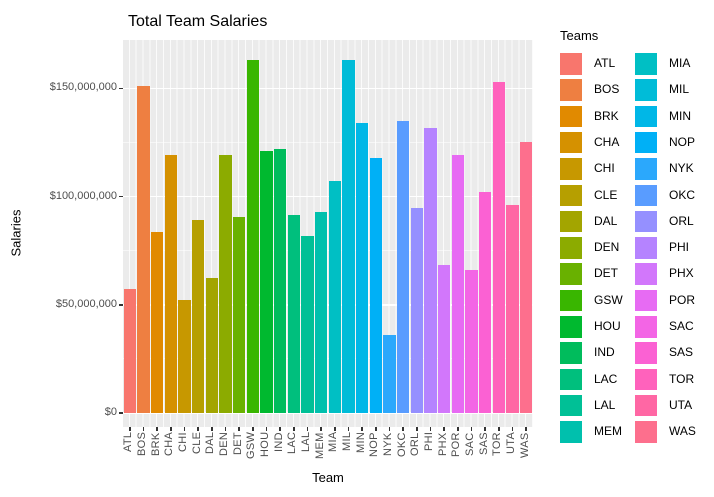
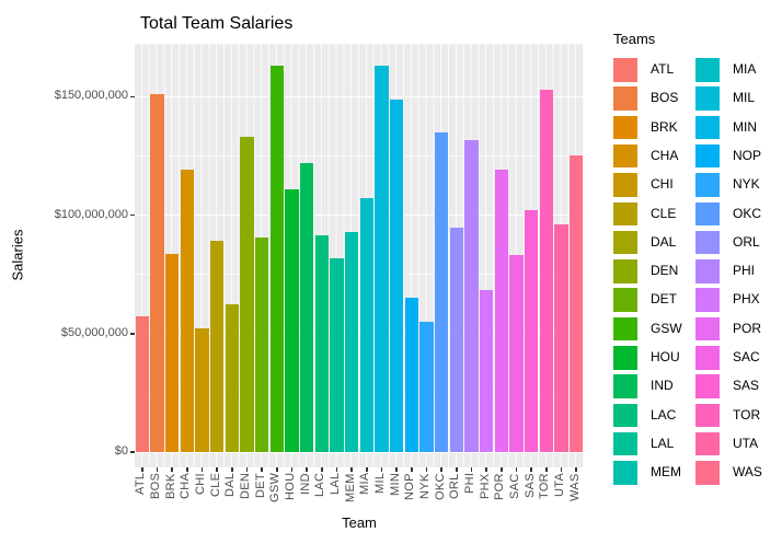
DEN: $119000000 -> $133000000
HOU: $121000000 -> $111000000
MIN: $134000000 -> $149000000
NOP: $118000000 -> $65000000
NYK: $36000000 -> $55000000
SAC: $66000000 -> $83000000
